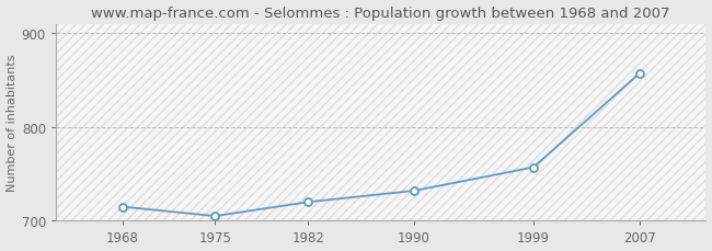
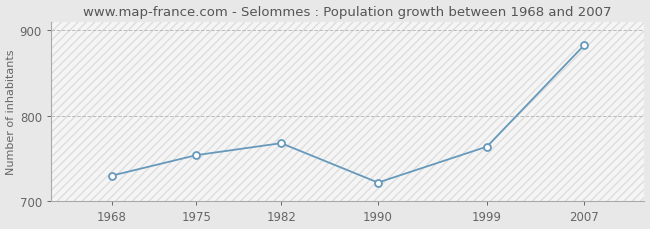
1968: 715 -> 730
1975: 705 -> 754
1982: 720 -> 768
1990: 732 -> 722
1999: 757 -> 764
2007: 857 -> 882
